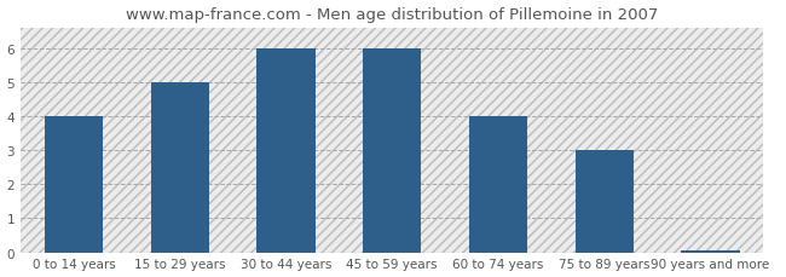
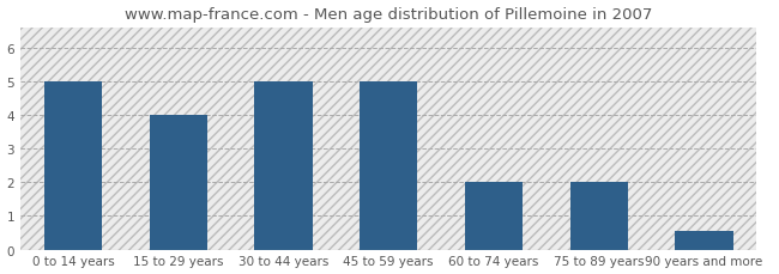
0 to 14 years: 4.00 -> 5.00
15 to 29 years: 5.00 -> 4.00
30 to 44 years: 6.00 -> 5.00
45 to 59 years: 6.00 -> 5.00
60 to 74 years: 4.00 -> 2.00
75 to 89 years: 3.00 -> 2.00
90 years and more: 0.07 -> 0.55
